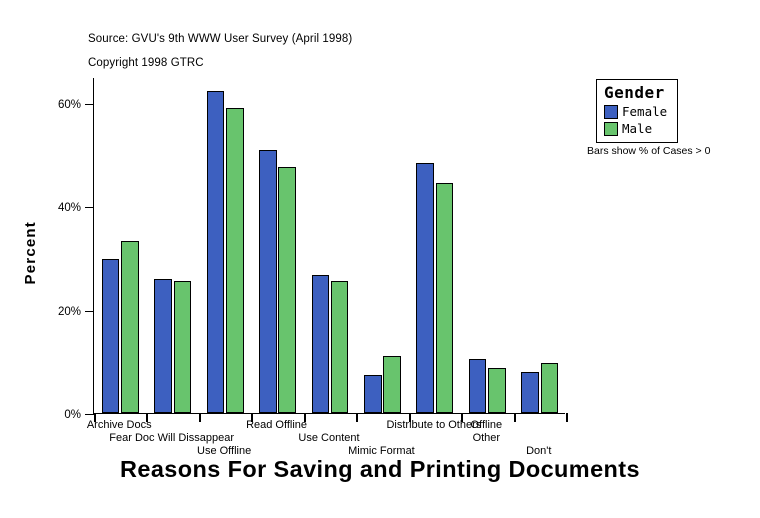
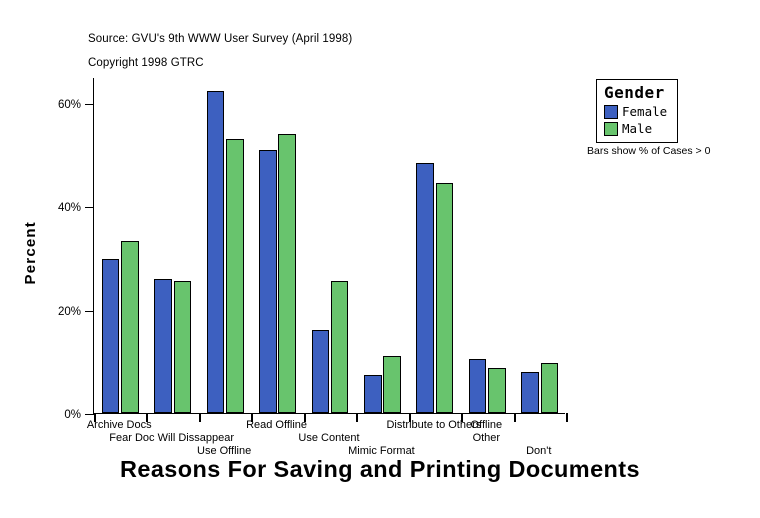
Male/Use Offline: 59% -> 53%
Male/Read Offline: 48% -> 54%
Female/Use Content: 27% -> 16%
